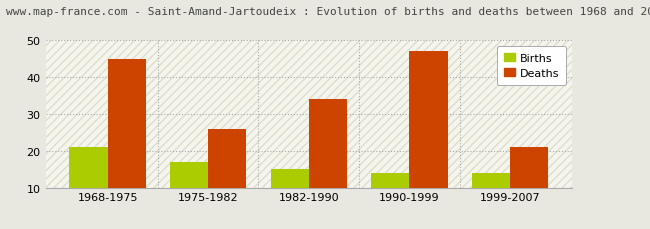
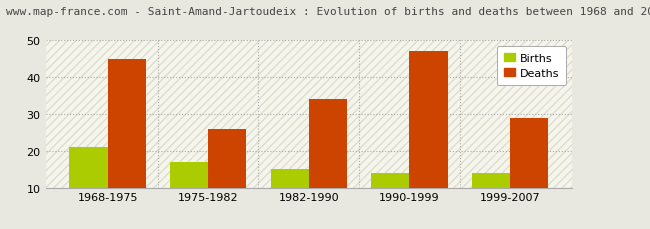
Deaths/1999-2007: 21 -> 29
